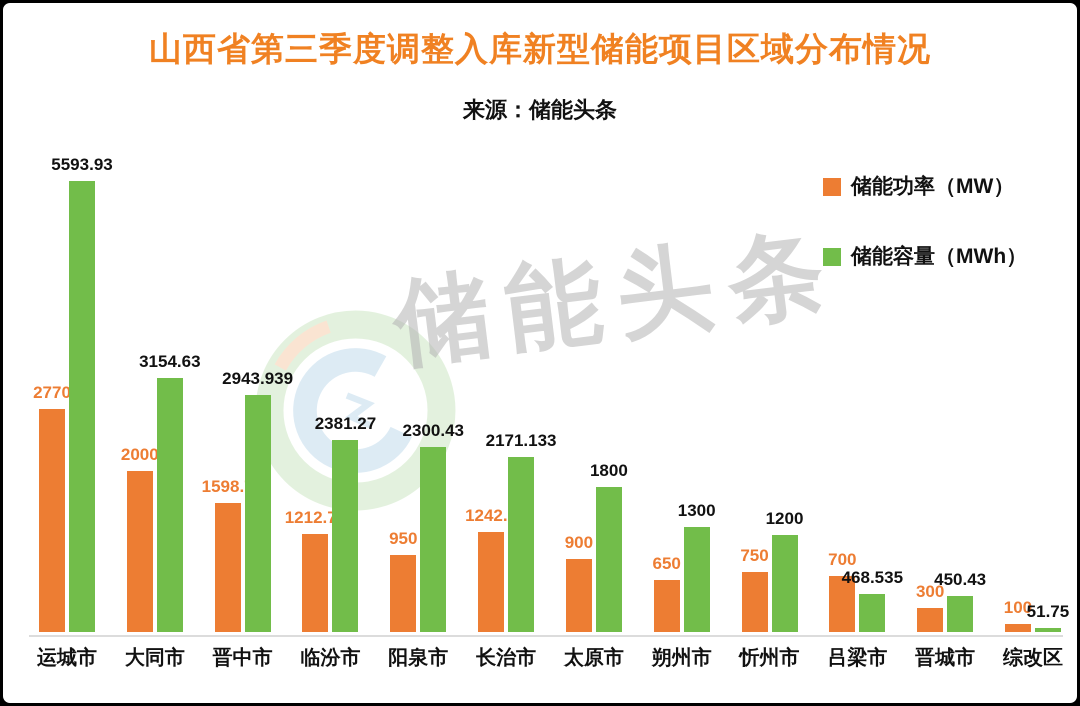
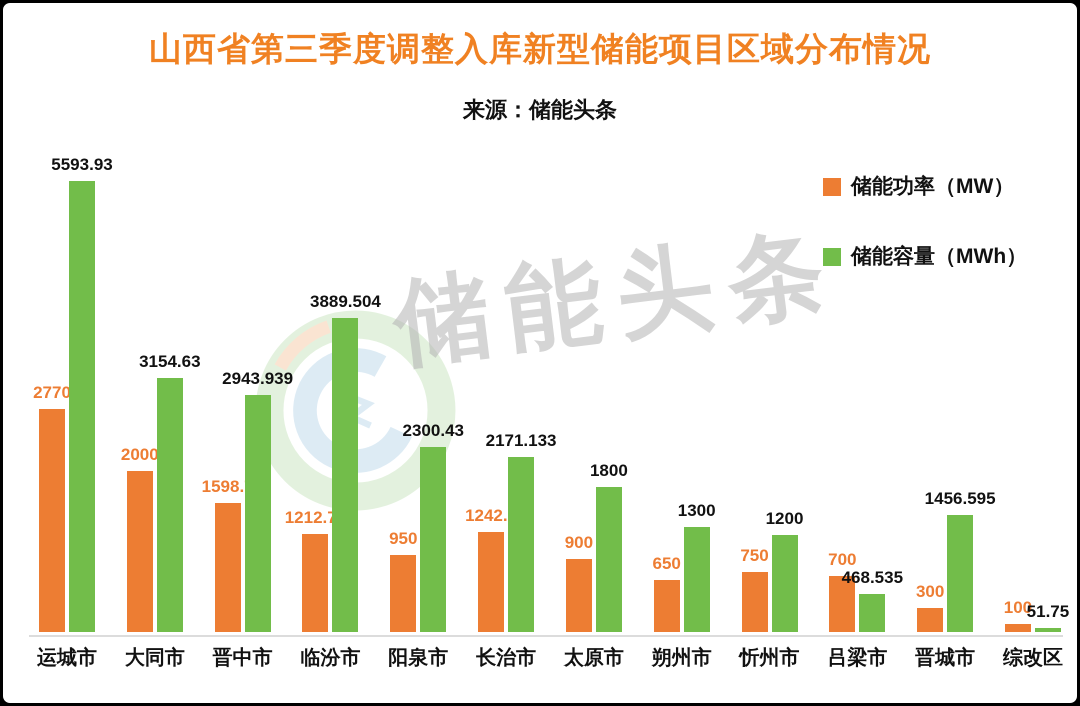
储能容量（MWh）/临汾市: 2381.27 -> 3889.504
储能容量（MWh）/晋城市: 450.43 -> 1456.595
